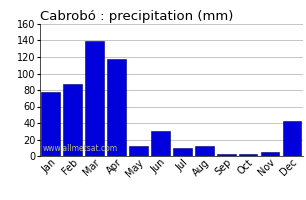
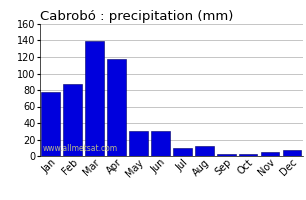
May: 12 -> 30
Dec: 42 -> 7
